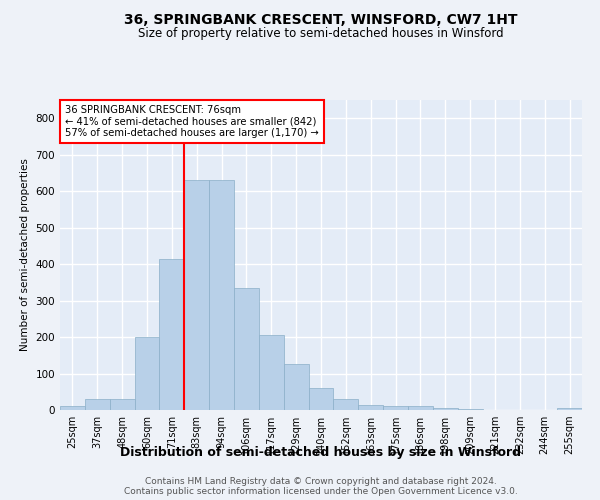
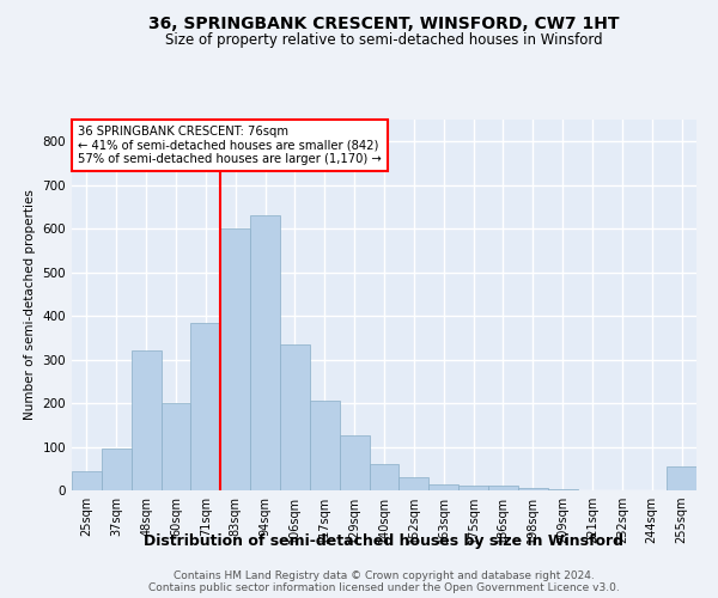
25sqm: 10 -> 45
37sqm: 30 -> 95
48sqm: 30 -> 320
71sqm: 415 -> 385
83sqm: 630 -> 600
255sqm: 5 -> 55
